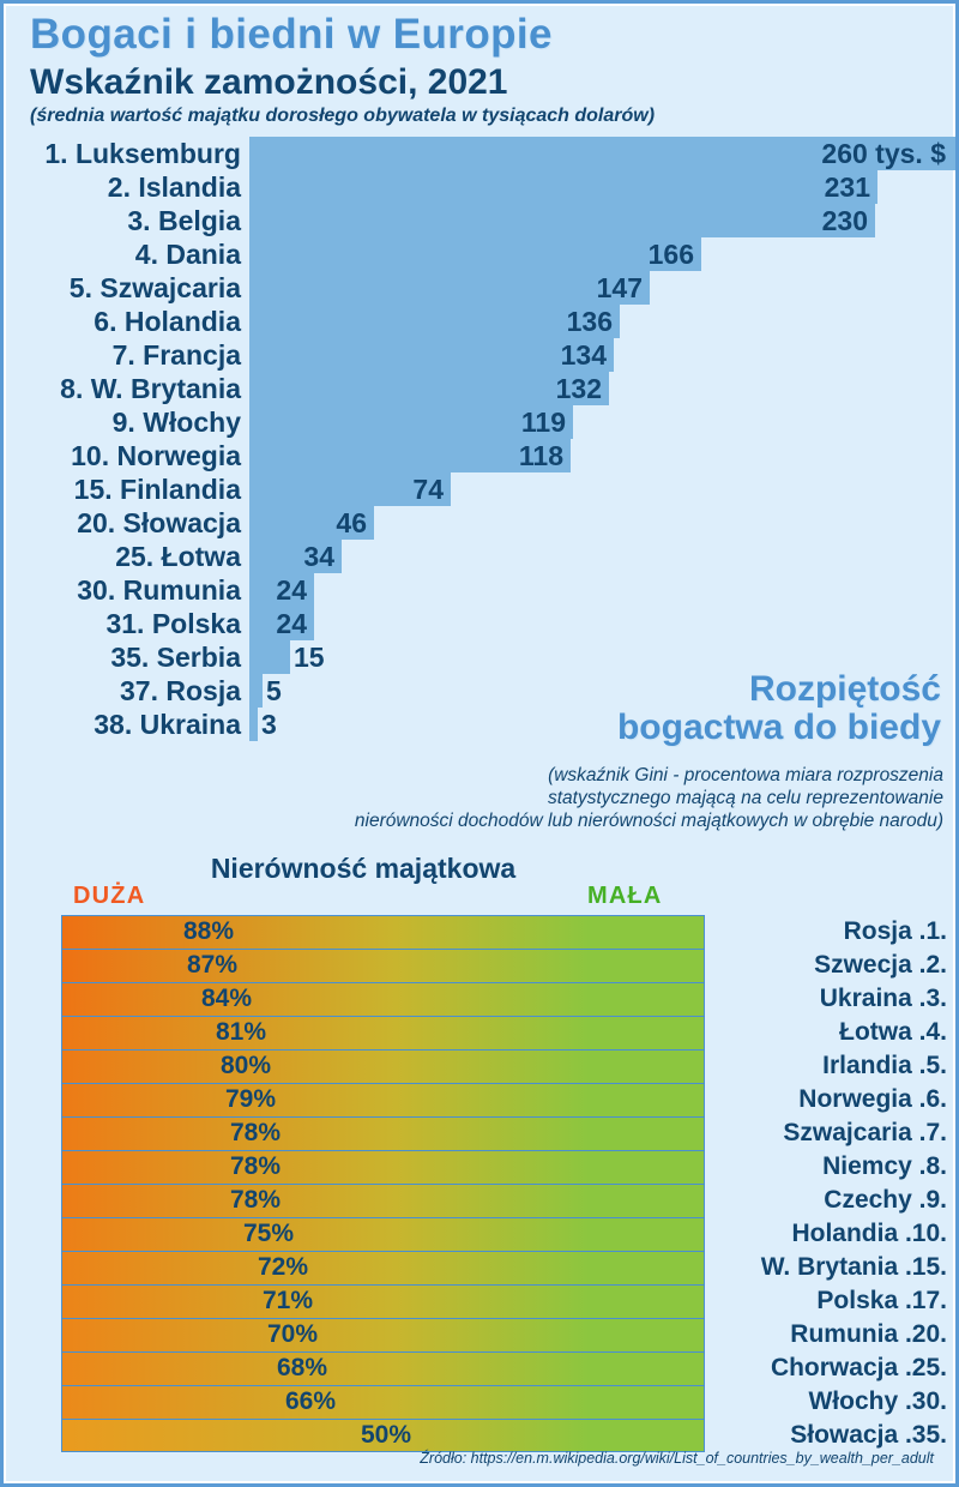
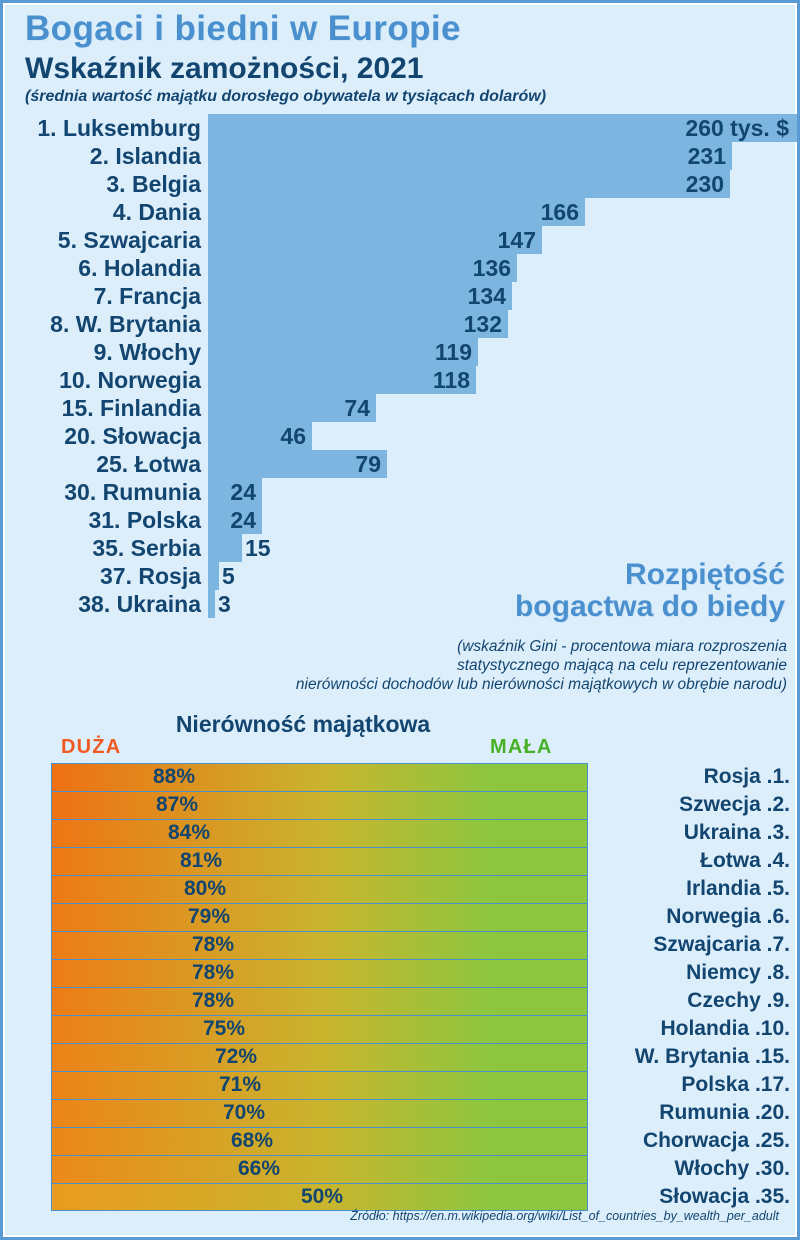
Wskaźnik zamożności, 2021/25. Łotwa: 34 -> 79
